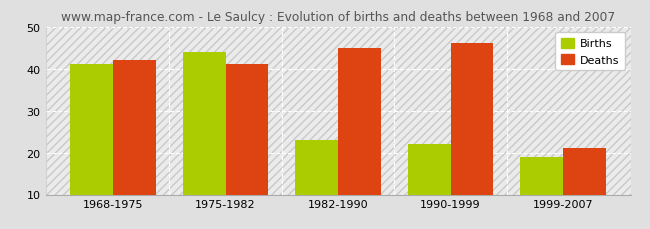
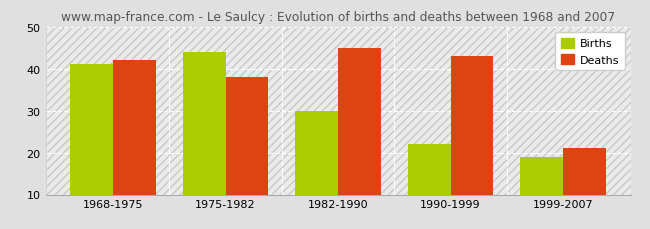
Deaths/1975-1982: 41 -> 38
Births/1982-1990: 23 -> 30
Deaths/1990-1999: 46 -> 43
